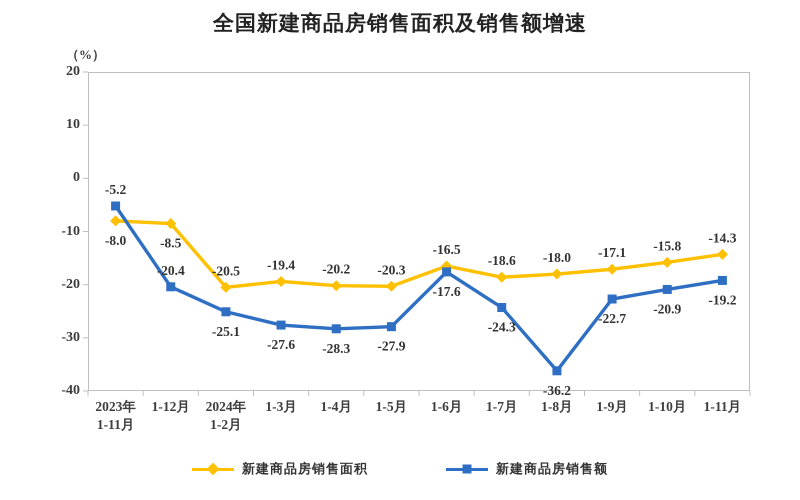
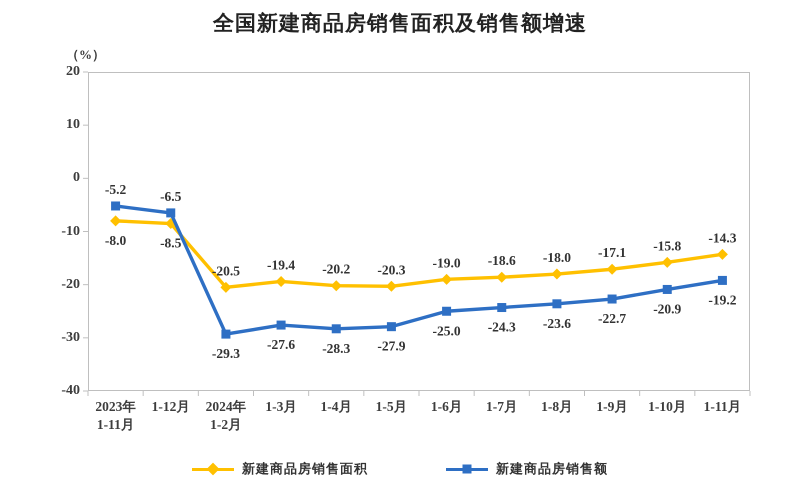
新建商品房销售额/1-12月: -20.4 -> -6.5
新建商品房销售额/2024年 1-2月: -25.1 -> -29.3
新建商品房销售面积/1-6月: -16.5 -> -19.0
新建商品房销售额/1-6月: -17.6 -> -25.0
新建商品房销售额/1-8月: -36.2 -> -23.6
